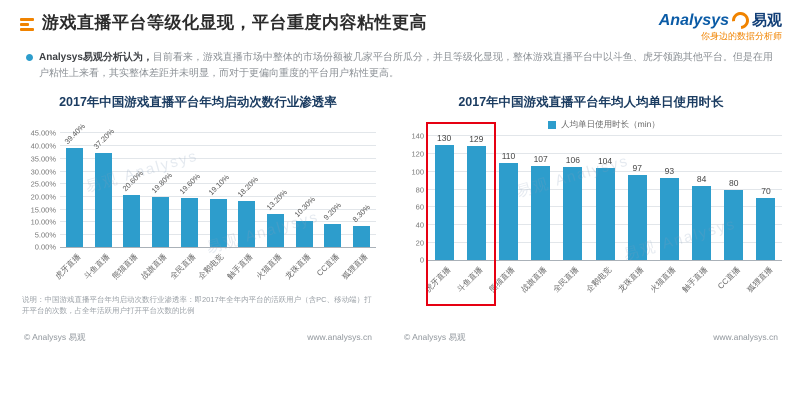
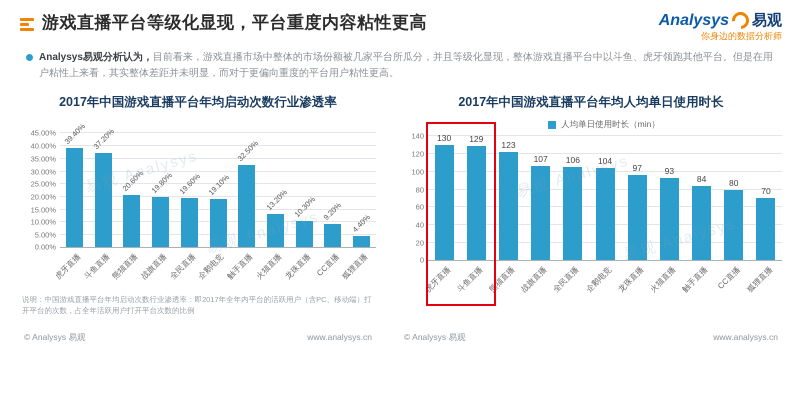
2017年中国游戏直播平台年均启动次数行业渗透率/触手直播: 18.20% -> 32.50%
2017年中国游戏直播平台年均启动次数行业渗透率/狐狸直播: 8.30% -> 4.40%
2017年中国游戏直播平台年均人均单日使用时长/熊猫直播: 110 -> 123
